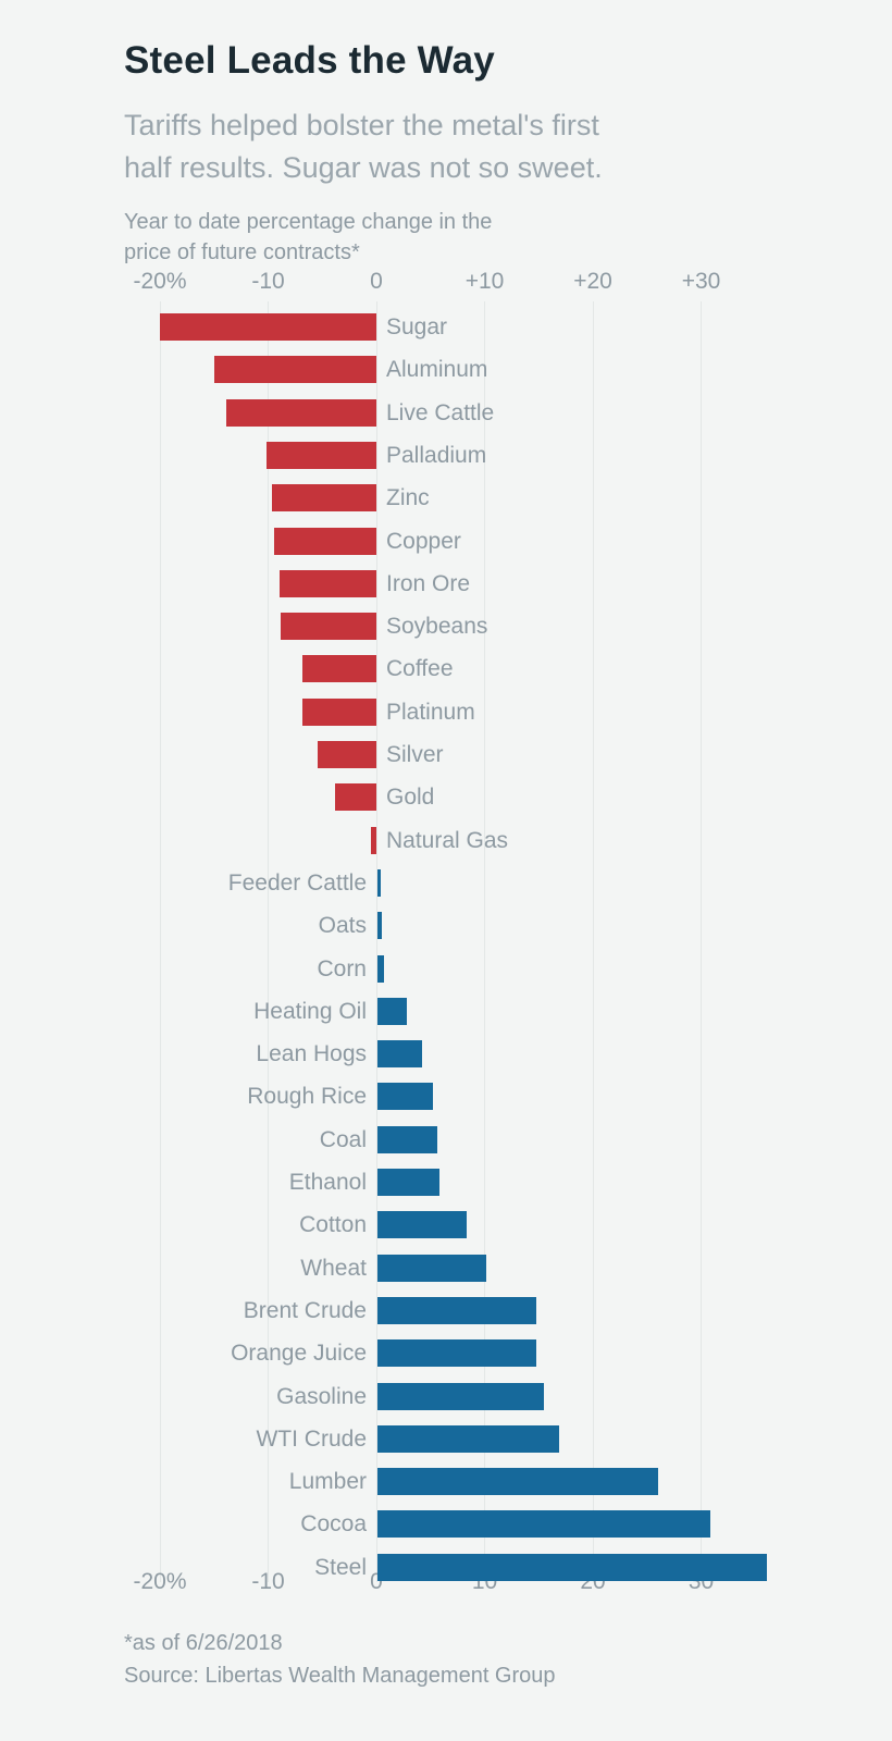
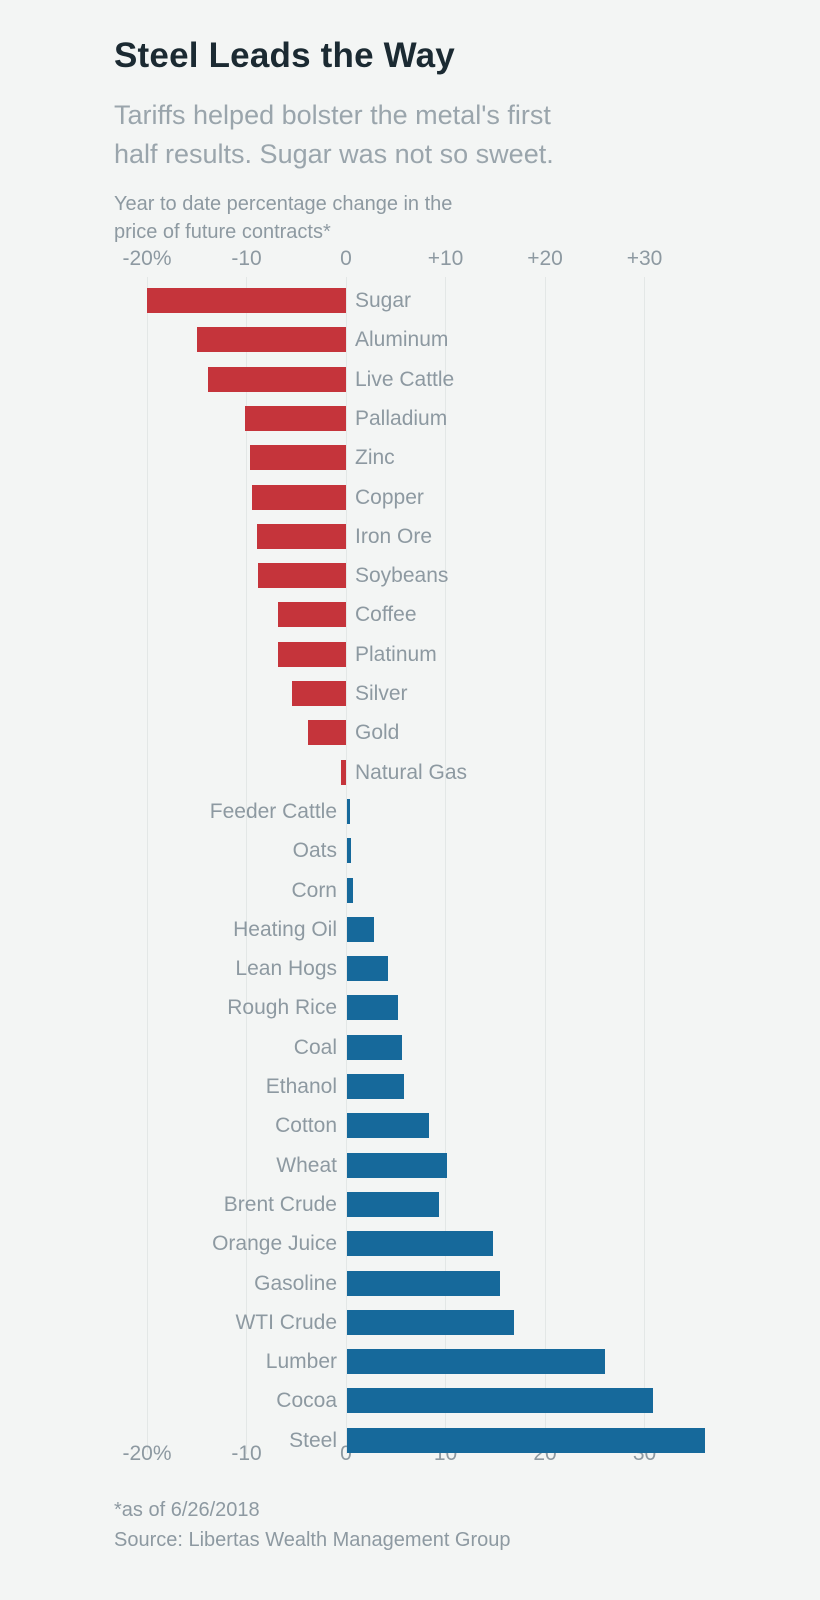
Brent Crude: 14.7 -> 9.2
